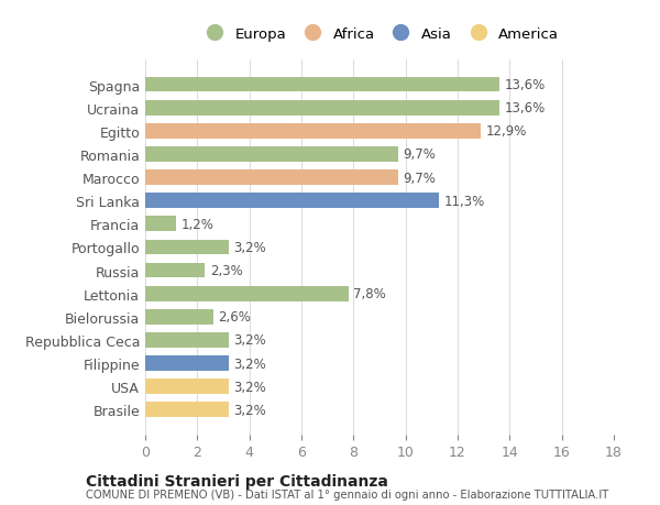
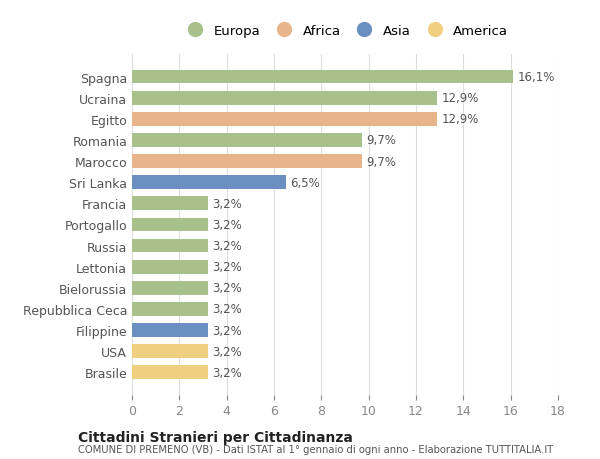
Spagna: 13,6% -> 16,1%
Ucraina: 13,6% -> 12,9%
Sri Lanka: 11,3% -> 6,5%
Francia: 1,2% -> 3,2%
Russia: 2,3% -> 3,2%
Lettonia: 7,8% -> 3,2%
Bielorussia: 2,6% -> 3,2%
